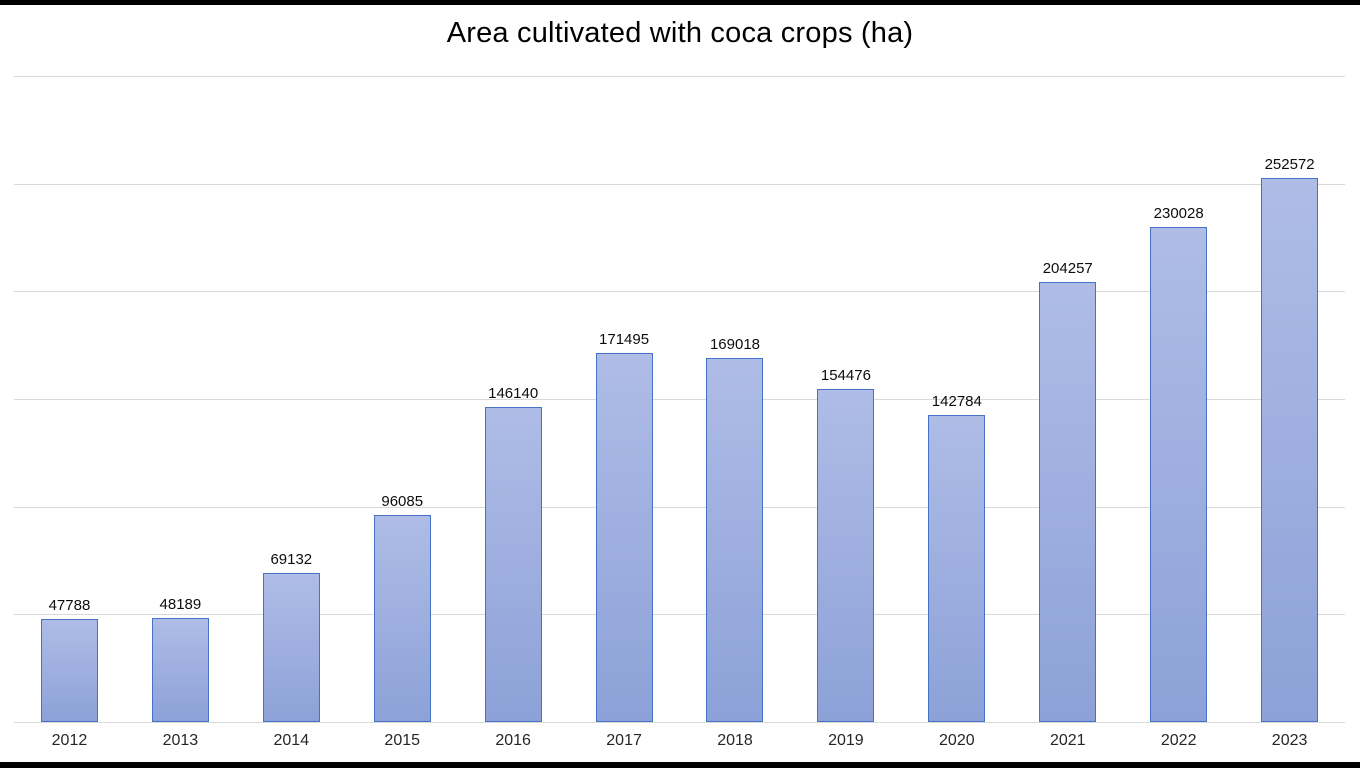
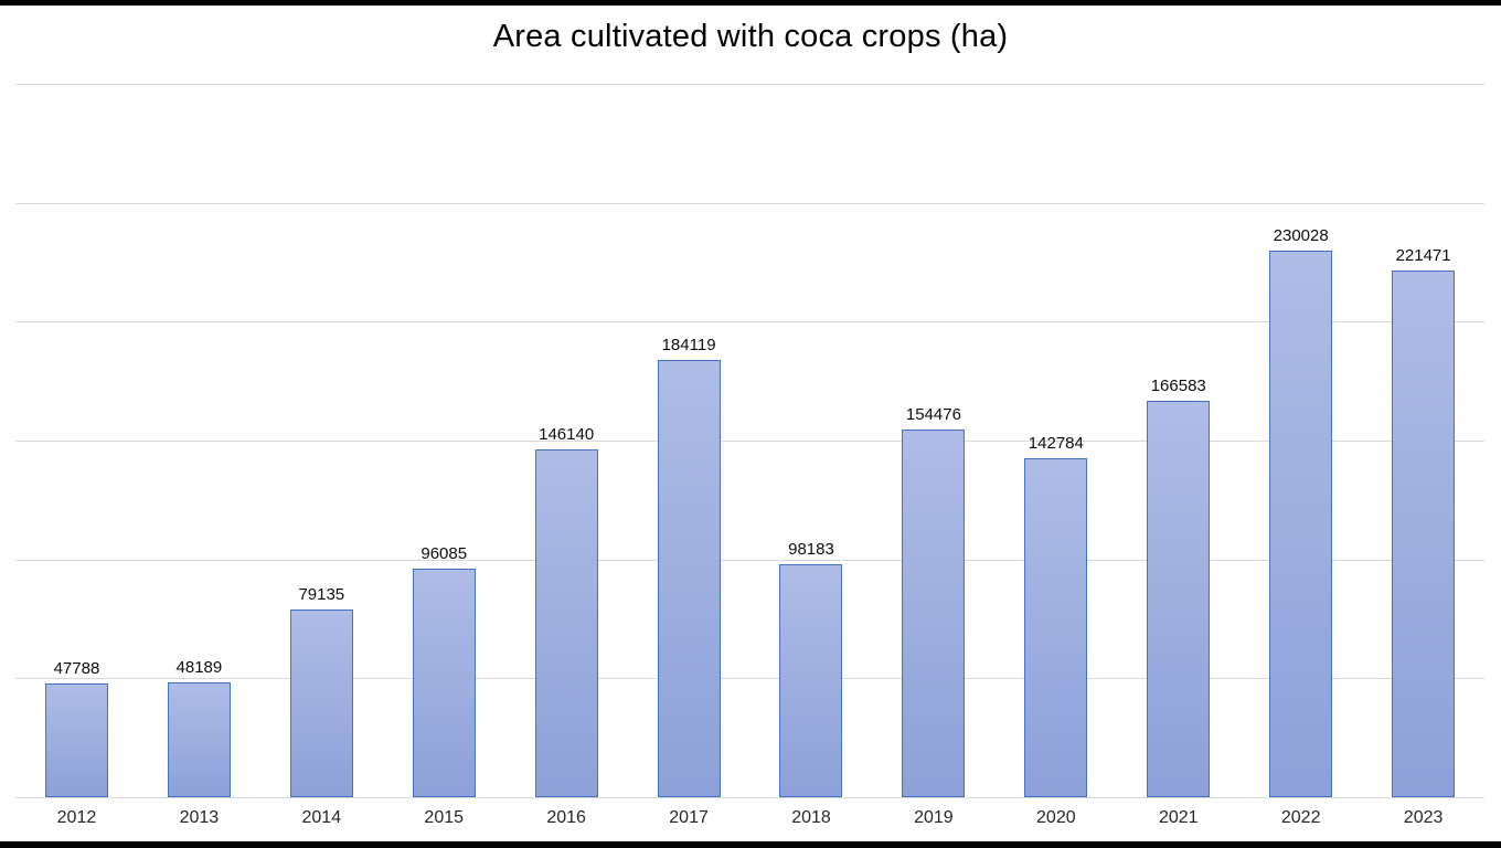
2014: 69132 -> 79135
2017: 171495 -> 184119
2018: 169018 -> 98183
2021: 204257 -> 166583
2023: 252572 -> 221471
